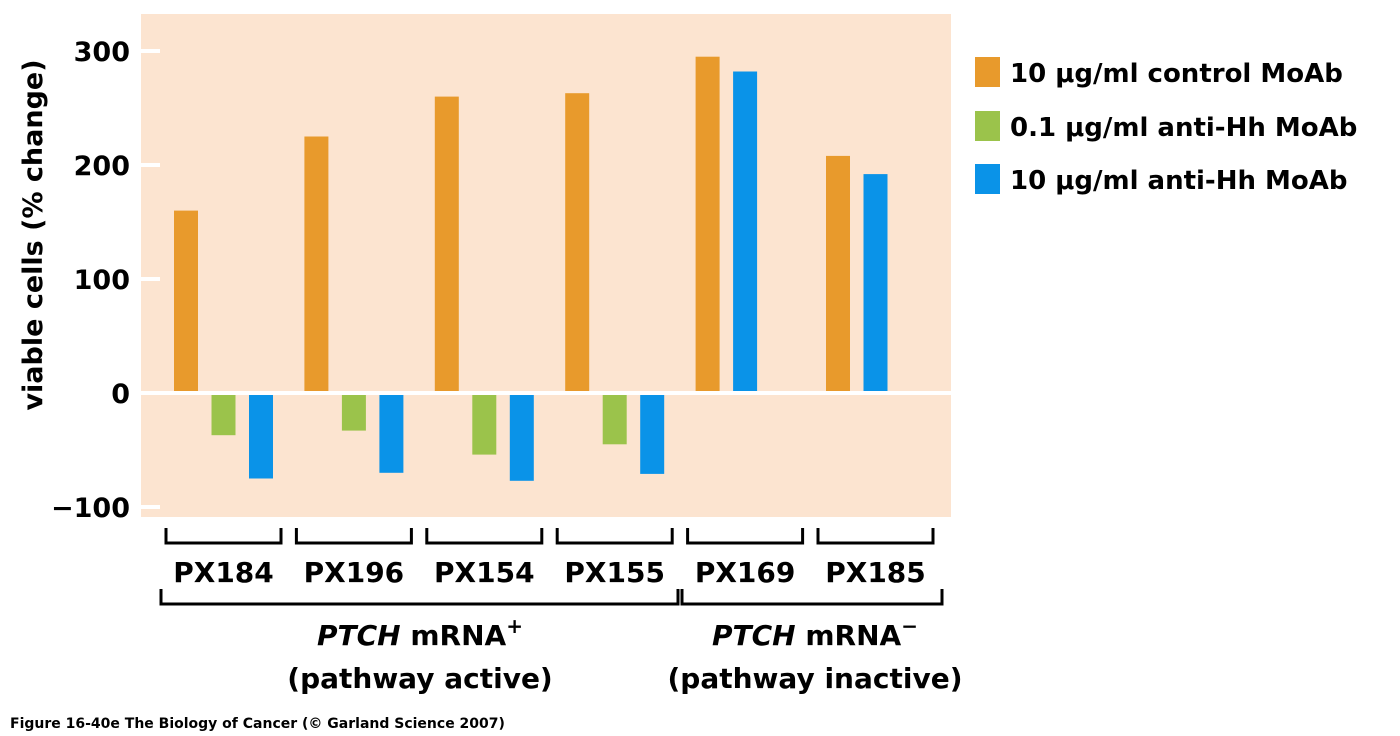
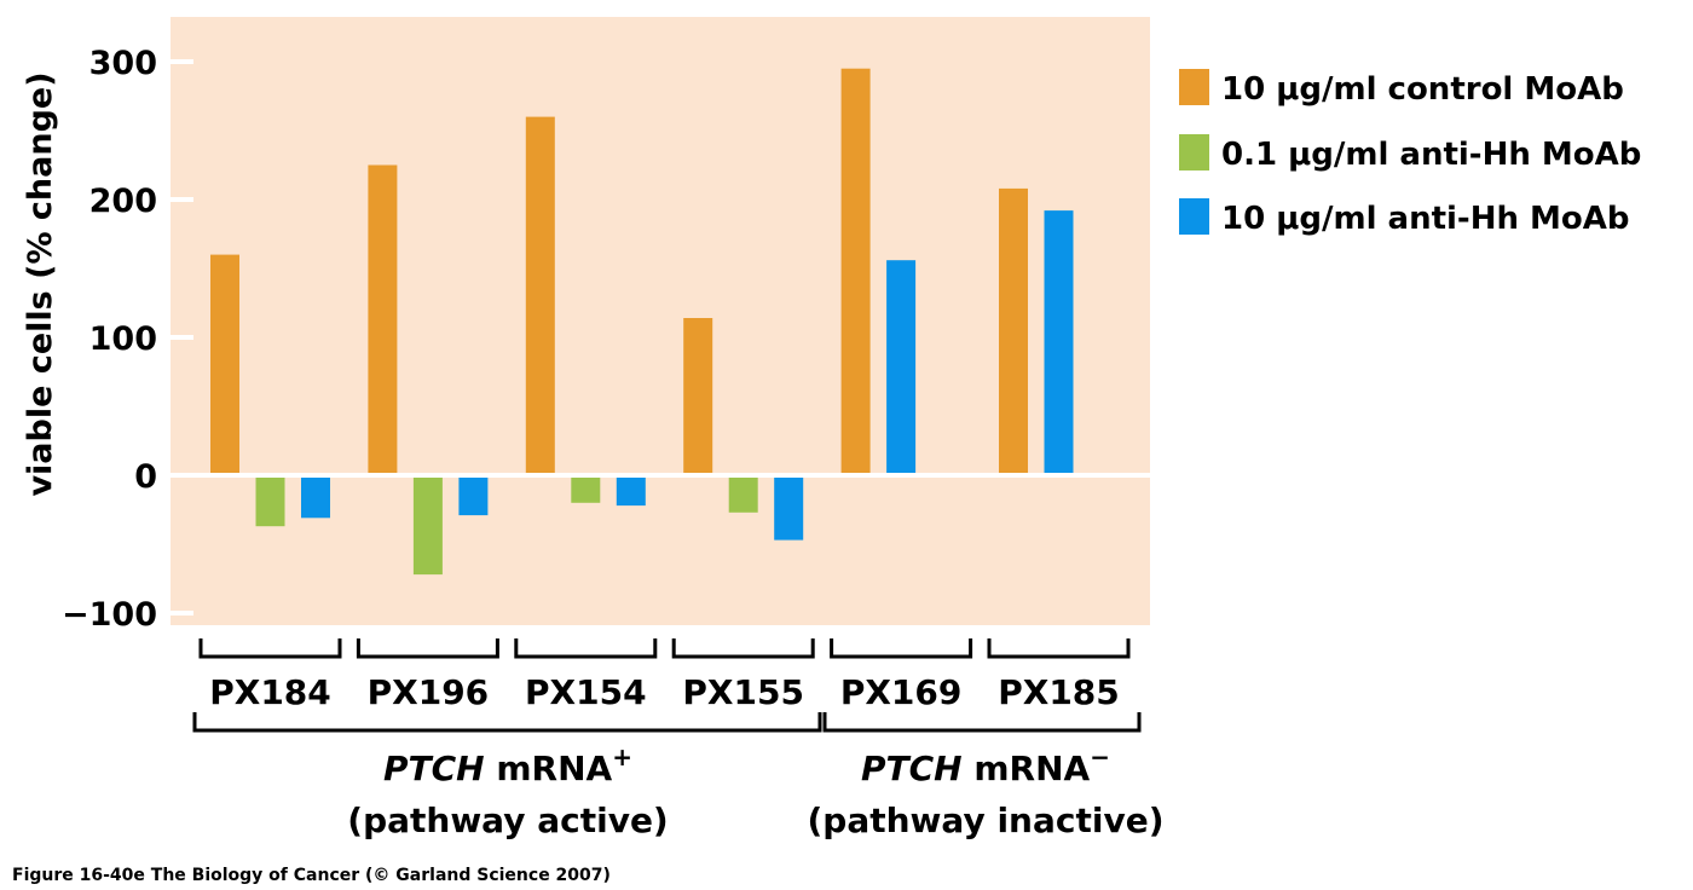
10 μg/ml anti-Hh MoAb/PX184: -75 -> -31
0.1 μg/ml anti-Hh MoAb/PX196: -33 -> -72
10 μg/ml anti-Hh MoAb/PX196: -70 -> -29
0.1 μg/ml anti-Hh MoAb/PX154: -54 -> -20
10 μg/ml anti-Hh MoAb/PX154: -77 -> -22
10 μg/ml control MoAb/PX155: 263 -> 114
0.1 μg/ml anti-Hh MoAb/PX155: -45 -> -27
10 μg/ml anti-Hh MoAb/PX155: -71 -> -47
10 μg/ml anti-Hh MoAb/PX169: 282 -> 156
